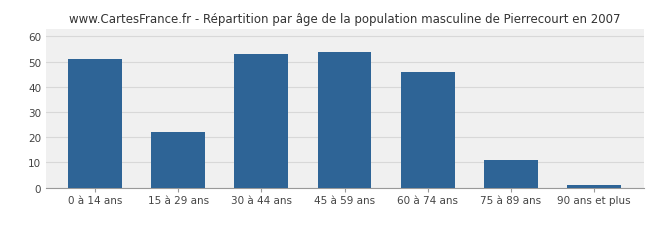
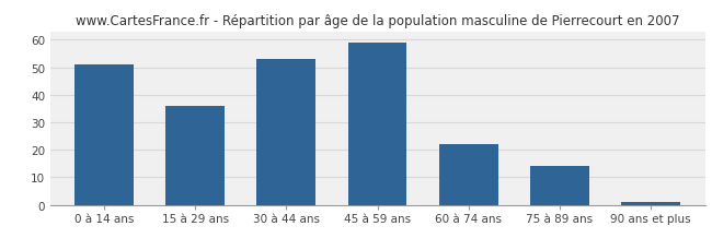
15 à 29 ans: 22 -> 36
45 à 59 ans: 54 -> 59
60 à 74 ans: 46 -> 22
75 à 89 ans: 11 -> 14
